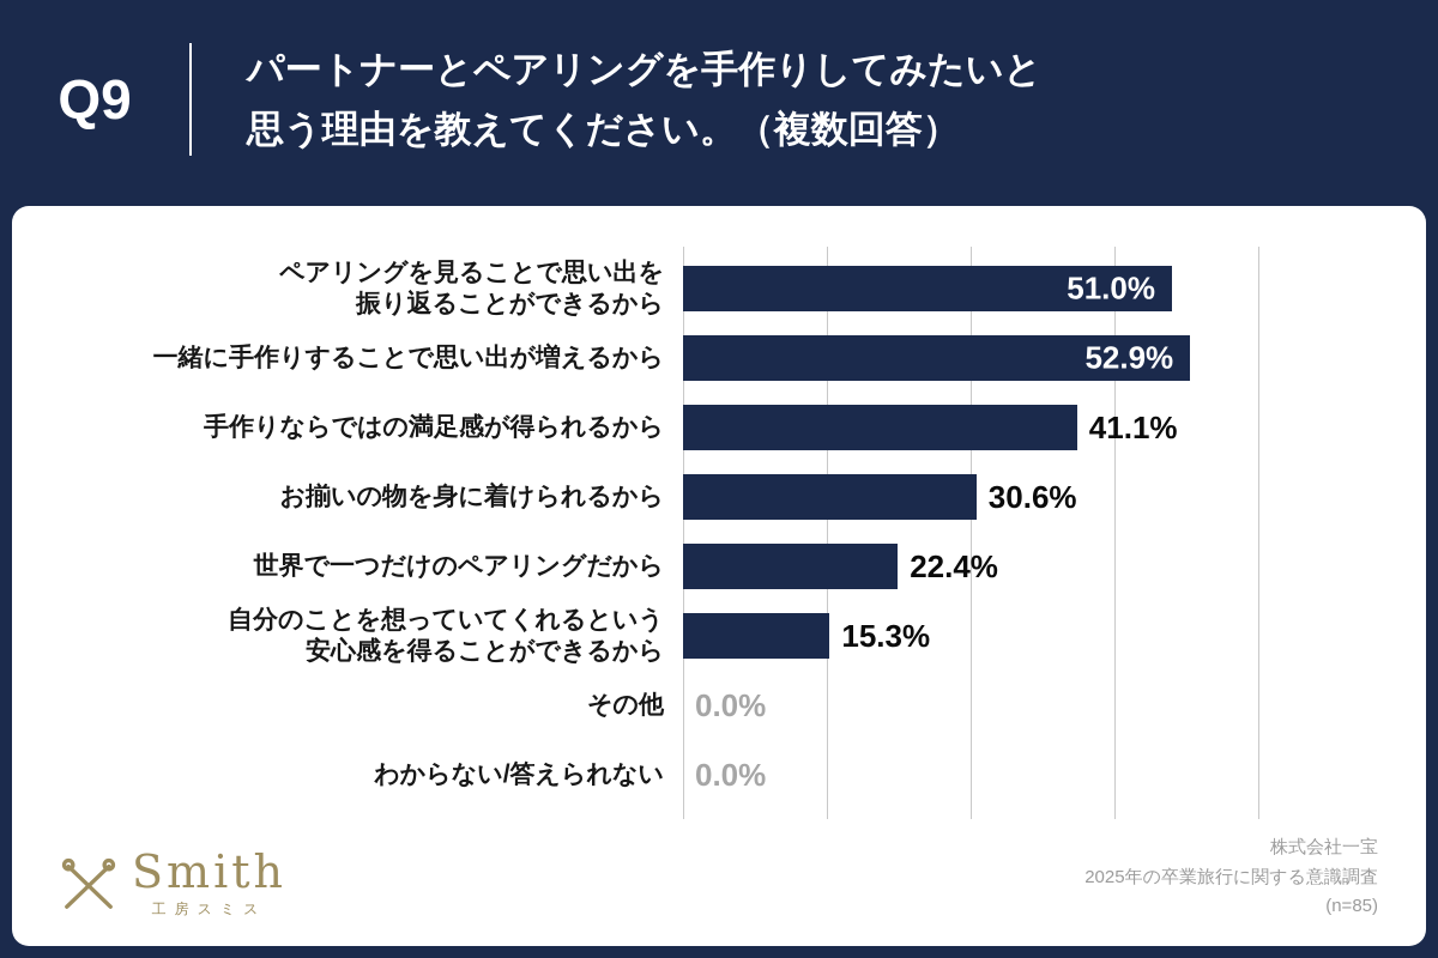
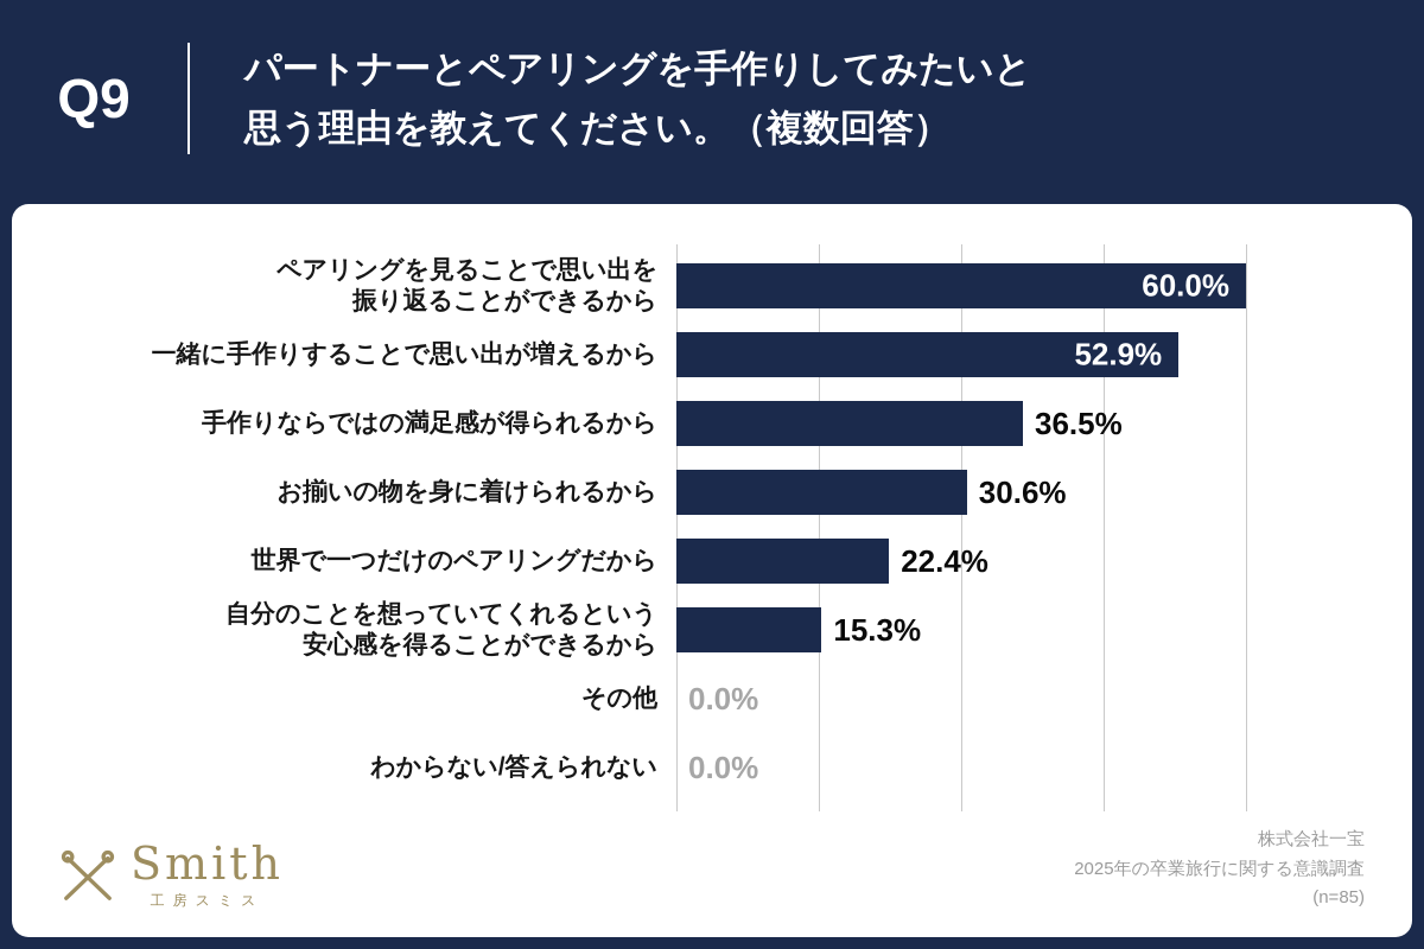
ペアリングを見ることで思い出を 振り返ることができるから: 51.0% -> 60.0%
手作りならではの満足感が得られるから: 41.1% -> 36.5%
